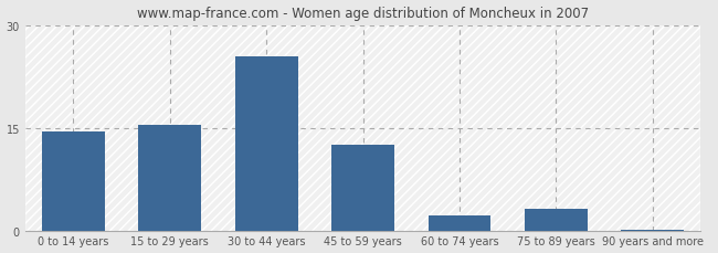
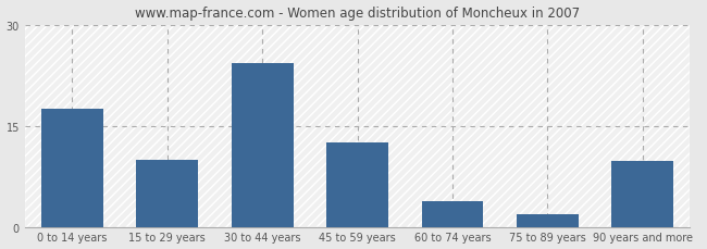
0 to 14 years: 14.5 -> 17.6
15 to 29 years: 15.5 -> 10.0
30 to 44 years: 25.5 -> 24.4
60 to 74 years: 2.2 -> 3.8
75 to 89 years: 3.2 -> 1.8
90 years and more: 0.1 -> 9.8
